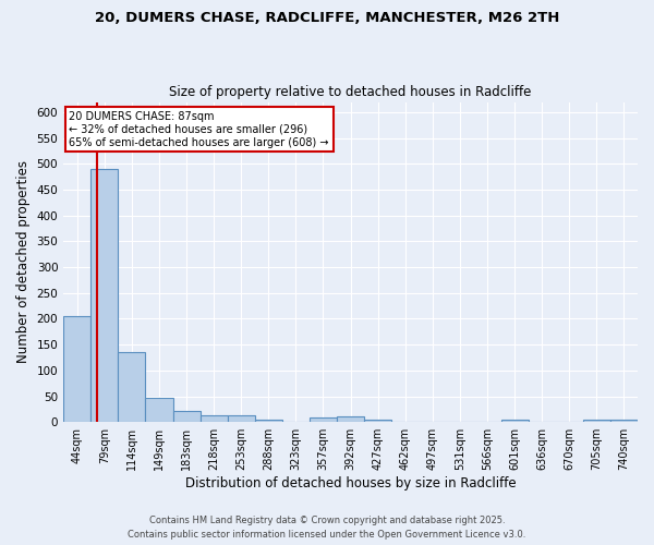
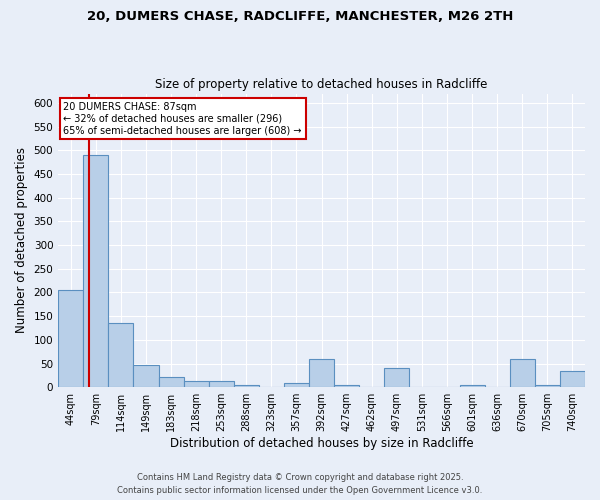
392sqm: 10 -> 60
497sqm: 1 -> 40
670sqm: 1 -> 60
740sqm: 4 -> 35
